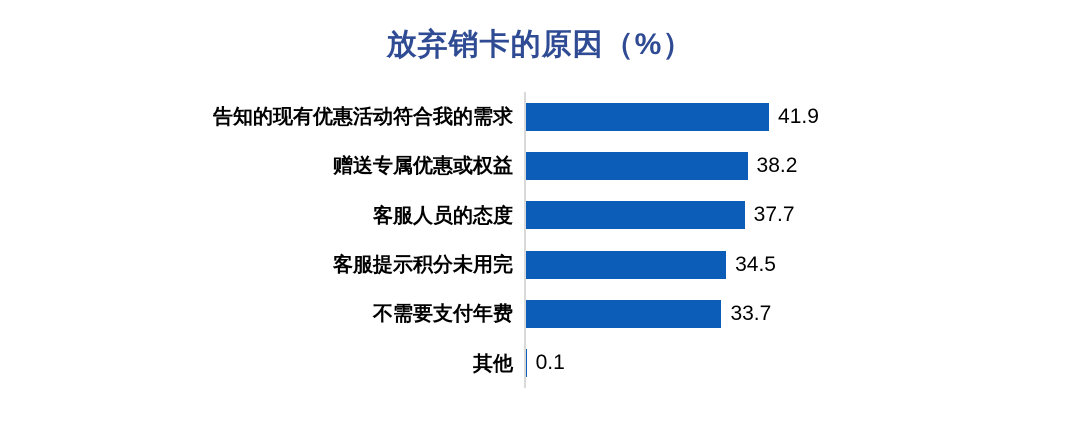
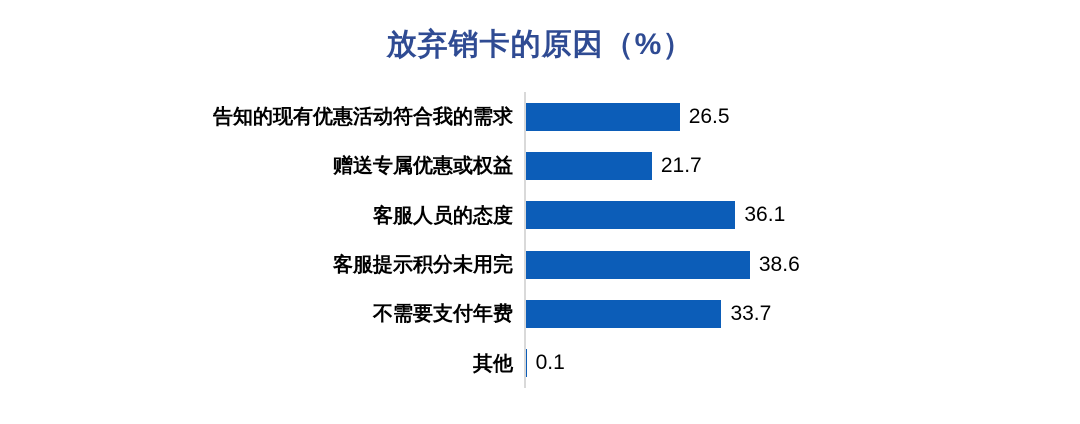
告知的现有优惠活动符合我的需求: 41.9 -> 26.5
赠送专属优惠或权益: 38.2 -> 21.7
客服人员的态度: 37.7 -> 36.1
客服提示积分未用完: 34.5 -> 38.6
